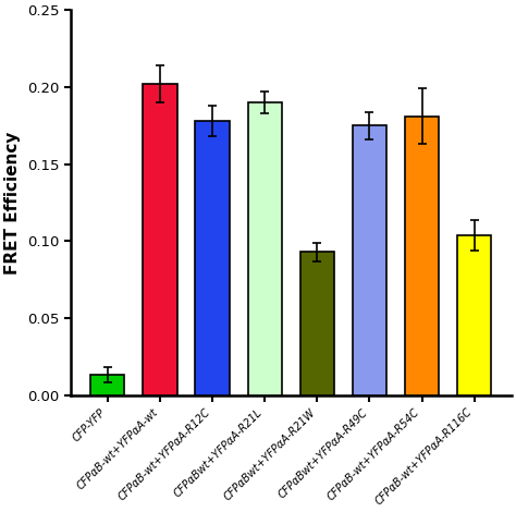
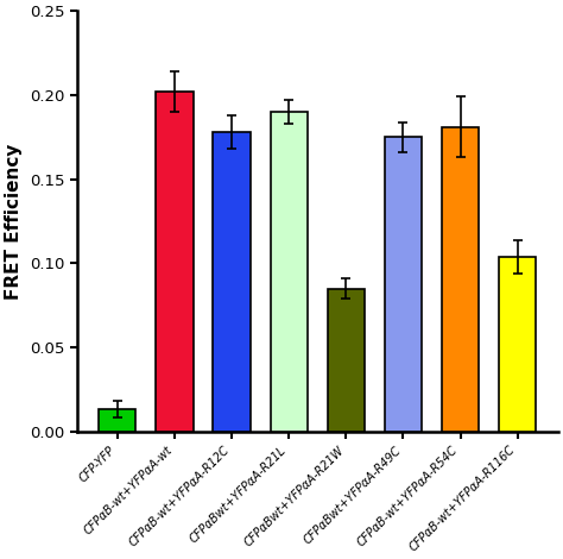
CFPαBwt+YFPαA-R21W: 0.093 -> 0.085
